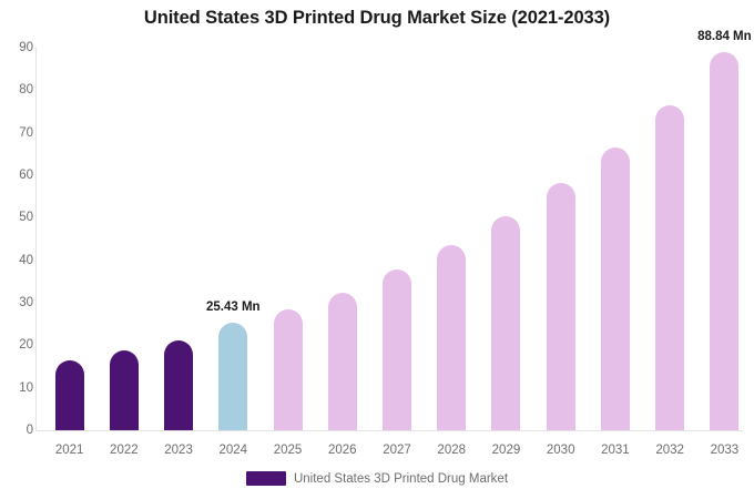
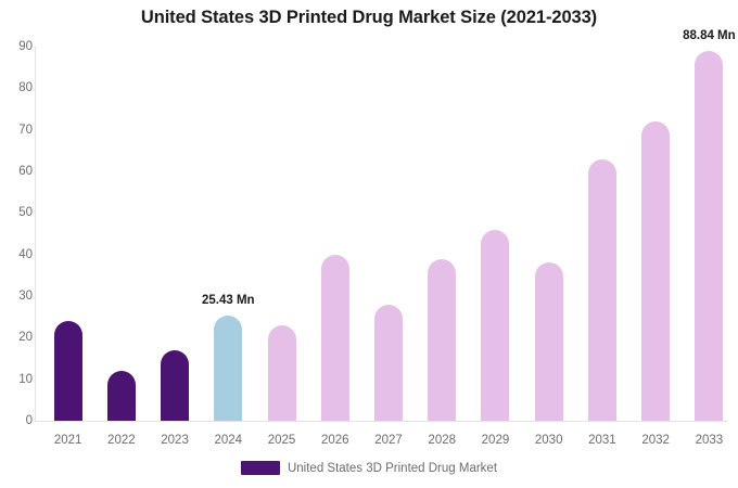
2021: 16 -> 24
2022: 19 -> 12
2023: 21 -> 17
2025: 28 -> 23
2026: 32 -> 40
2027: 38 -> 28
2028: 44 -> 39
2029: 50 -> 46
2030: 58 -> 38
2031: 66 -> 63
2032: 76 -> 72
